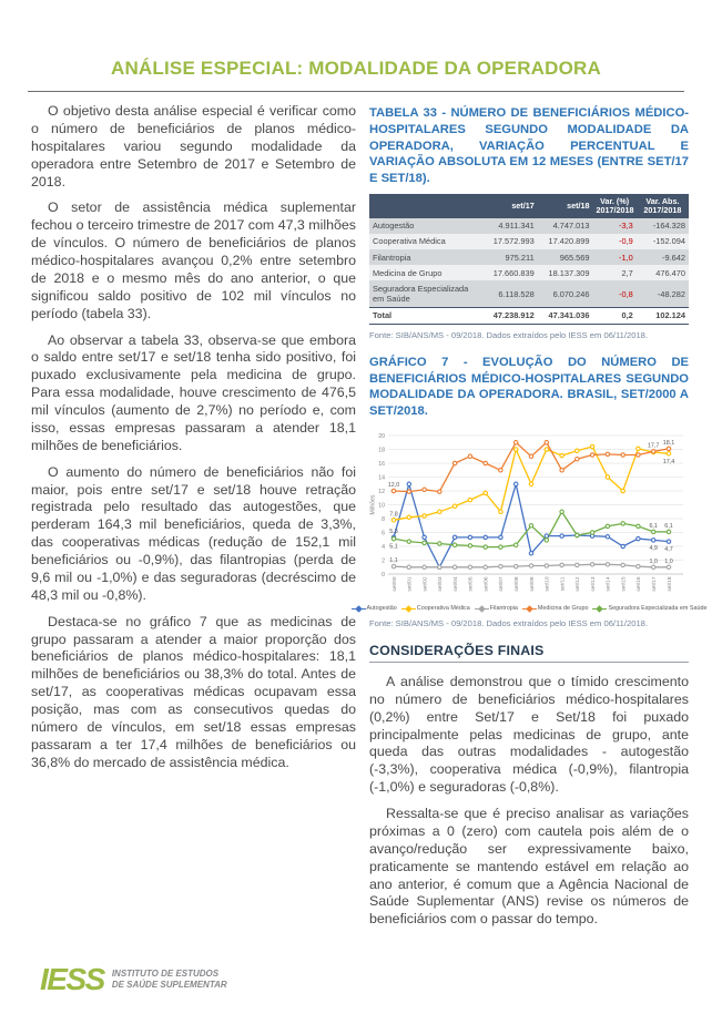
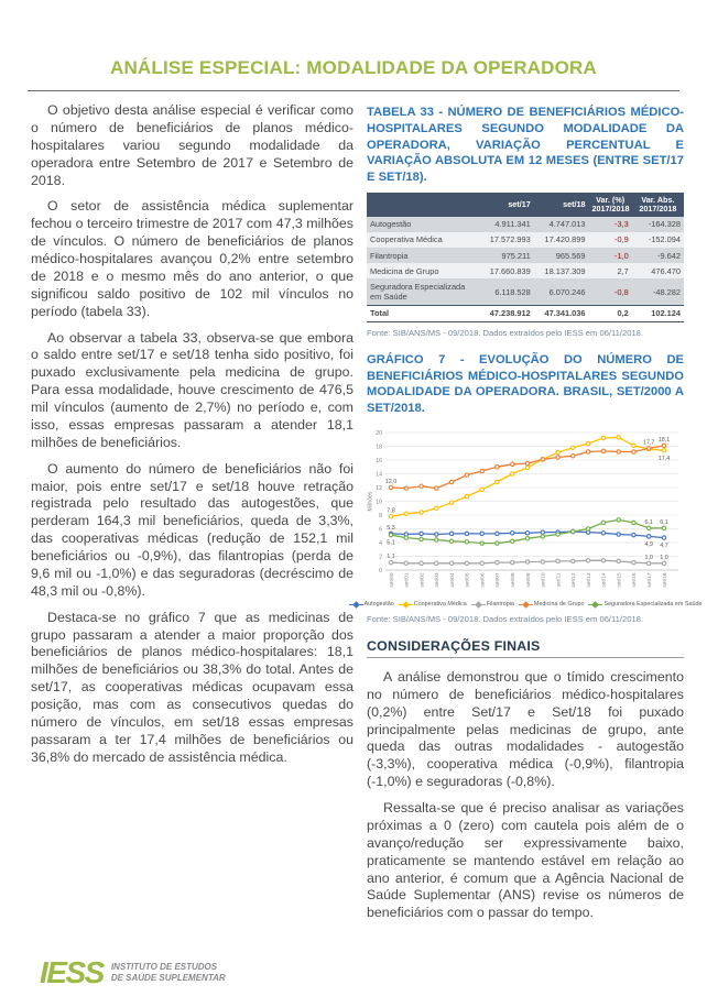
Autogestão/set/01: 13 -> 5
Autogestão/set/03: 1 -> 5
Medicina de Grupo/set/04: 16 -> 13
Medicina de Grupo/set/05: 17 -> 14
Medicina de Grupo/set/06: 16 -> 14
Cooperativa Médica/set/07: 9 -> 13
Autogestão/set/08: 13 -> 5
Cooperativa Médica/set/08: 18 -> 14
Medicina de Grupo/set/08: 19 -> 15
Autogestão/set/09: 3 -> 5
Cooperativa Médica/set/09: 13 -> 15
Medicina de Grupo/set/09: 17 -> 16
Seguradora Especializada em Saúde/set/09: 7 -> 5
Cooperativa Médica/set/10: 18 -> 16
Medicina de Grupo/set/10: 19 -> 16
Medicina de Grupo/set/11: 15 -> 16
Seguradora Especializada em Saúde/set/11: 9 -> 5
Cooperativa Médica/set/14: 14 -> 19
Autogestão/set/15: 4 -> 5
Cooperativa Médica/set/15: 12 -> 19
